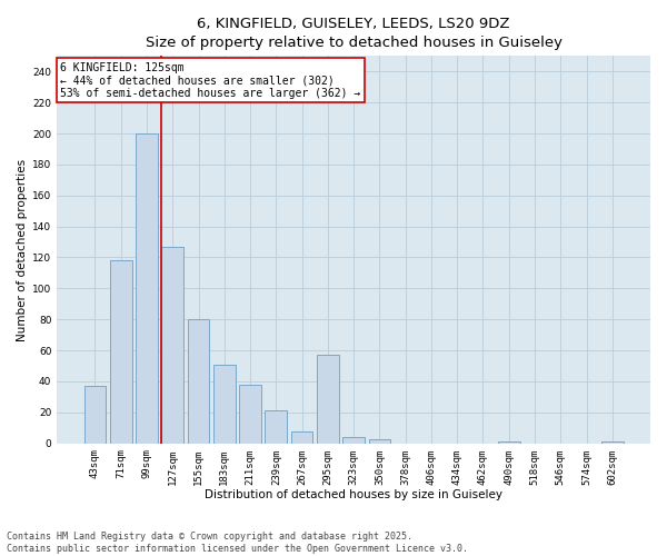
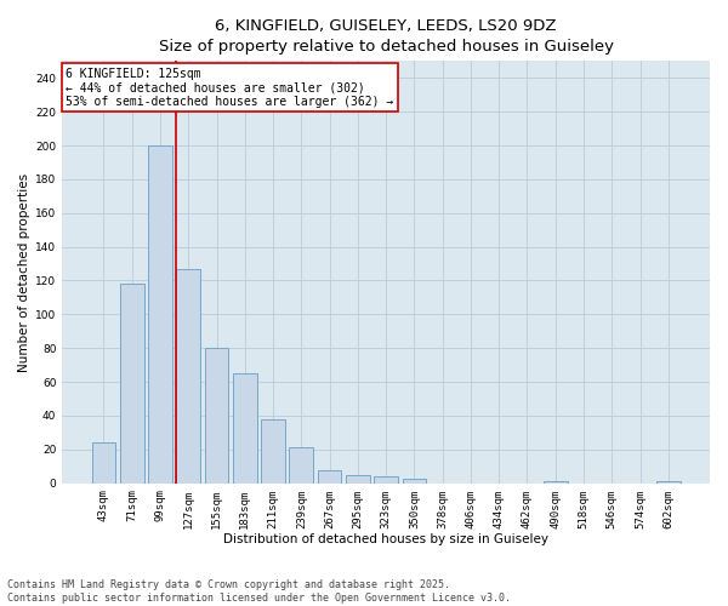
43sqm: 37 -> 24
183sqm: 51 -> 65
295sqm: 57 -> 5
